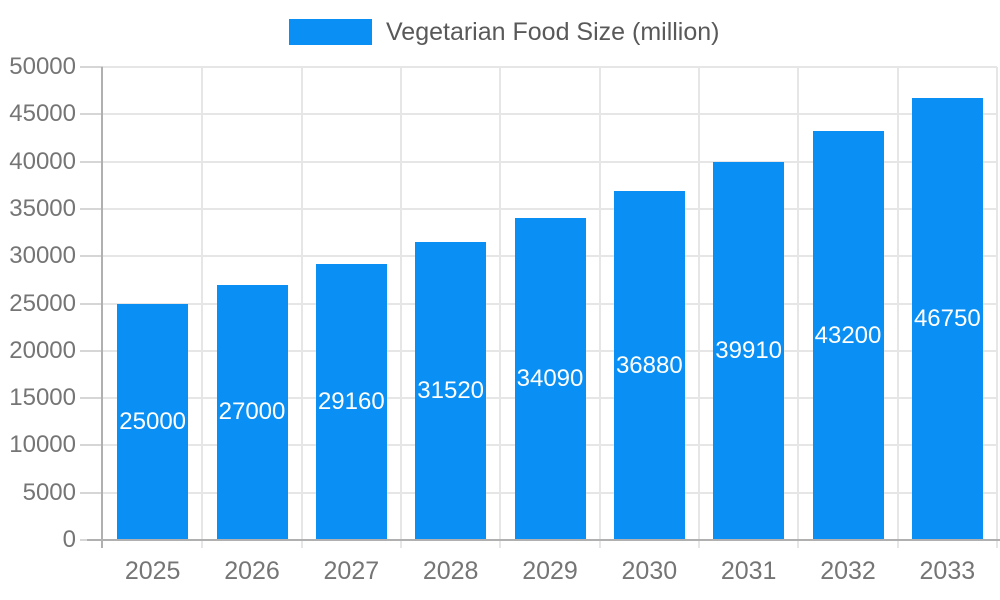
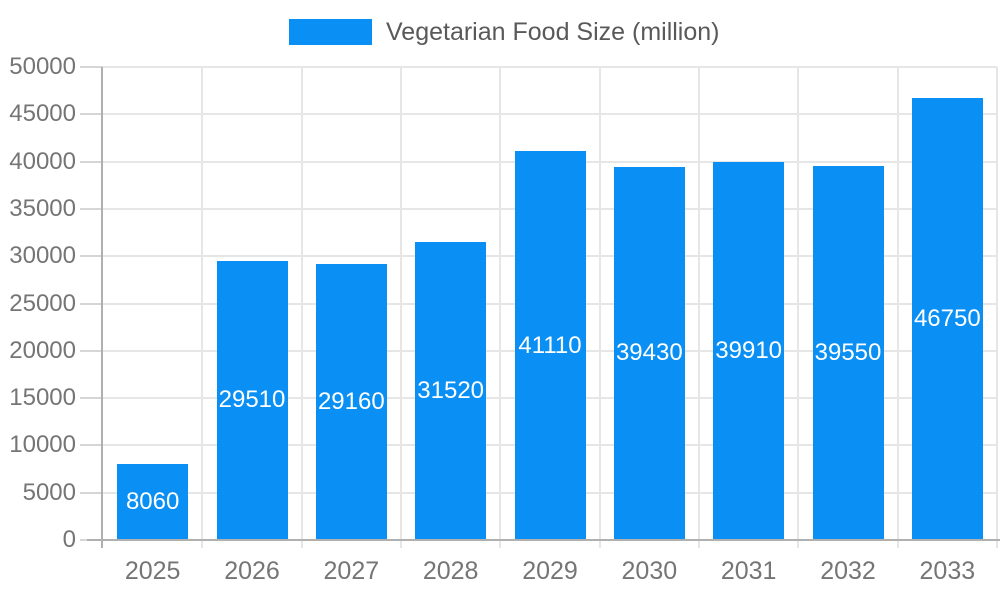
2025: 25000 -> 8060
2026: 27000 -> 29510
2029: 34090 -> 41110
2030: 36880 -> 39430
2032: 43200 -> 39550
